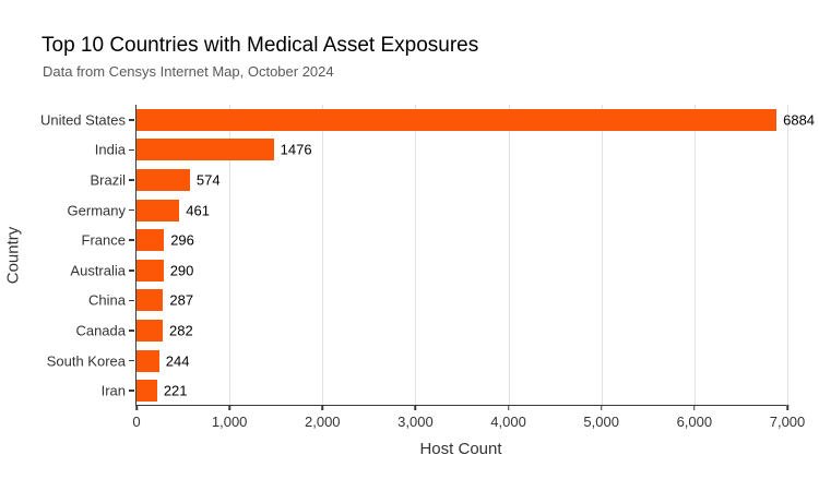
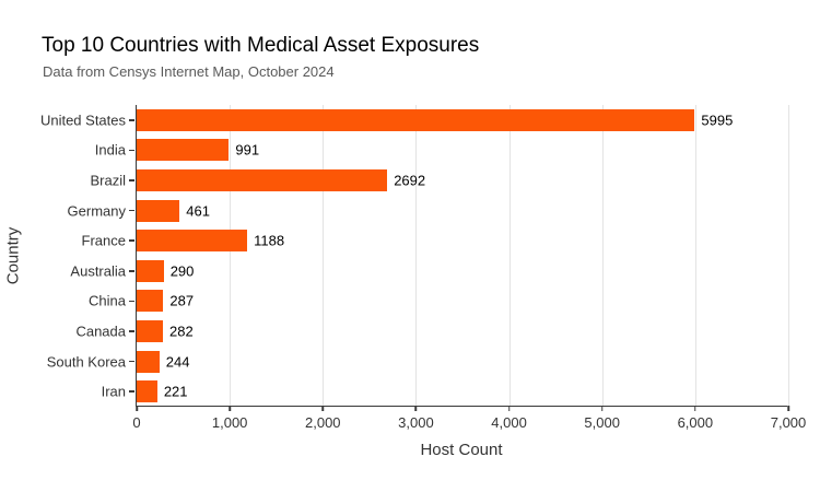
United States: 6884 -> 5995
India: 1476 -> 991
Brazil: 574 -> 2692
France: 296 -> 1188
